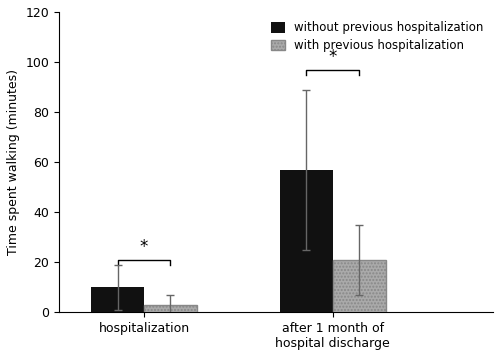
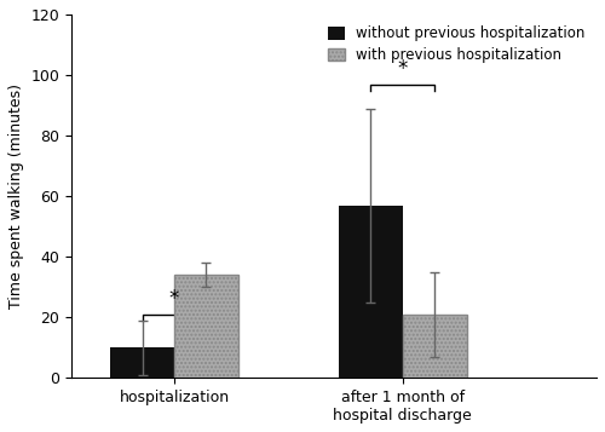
with previous hospitalization/hospitalization: 3 -> 34
